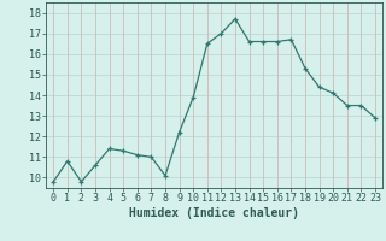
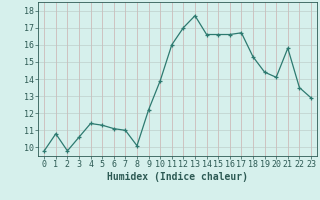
11: 16.5 -> 16.0
21: 13.5 -> 15.8
